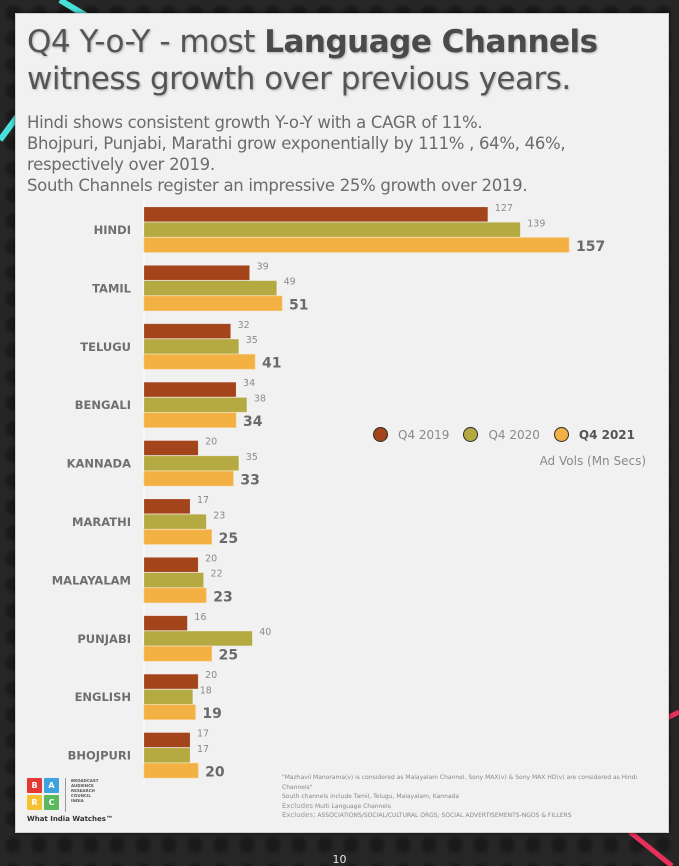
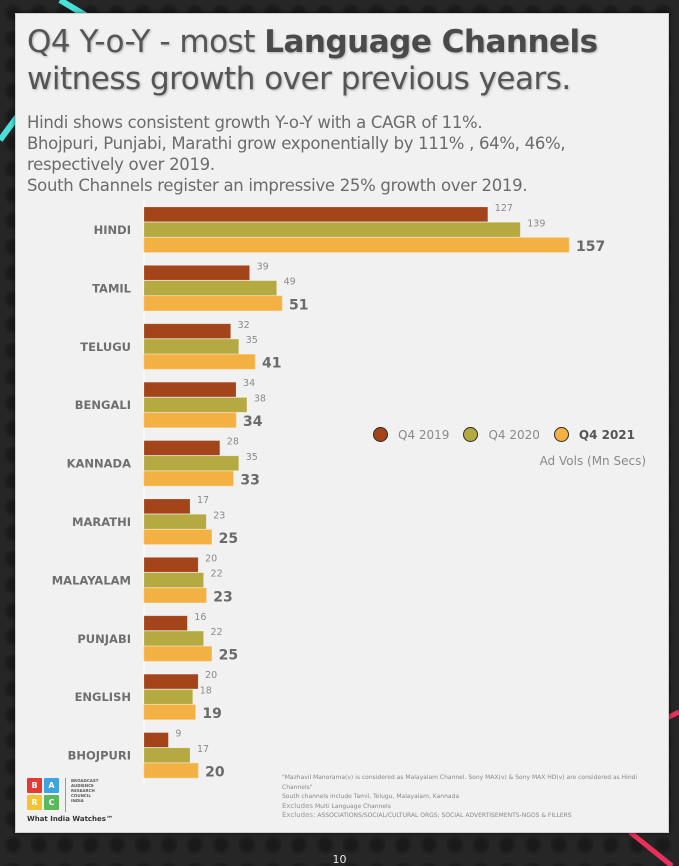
Q4 2019/KANNADA: 20 -> 28
Q4 2020/PUNJABI: 40 -> 22
Q4 2019/BHOJPURI: 17 -> 9
